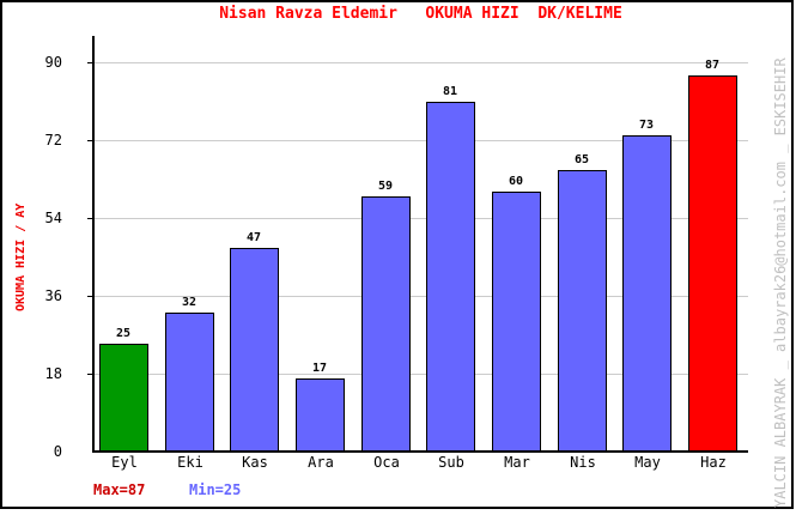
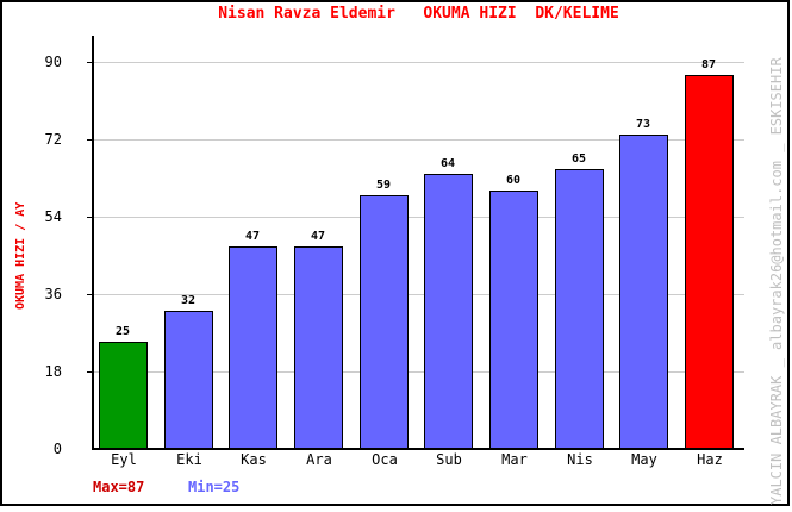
Ara: 17 -> 47
Sub: 81 -> 64
